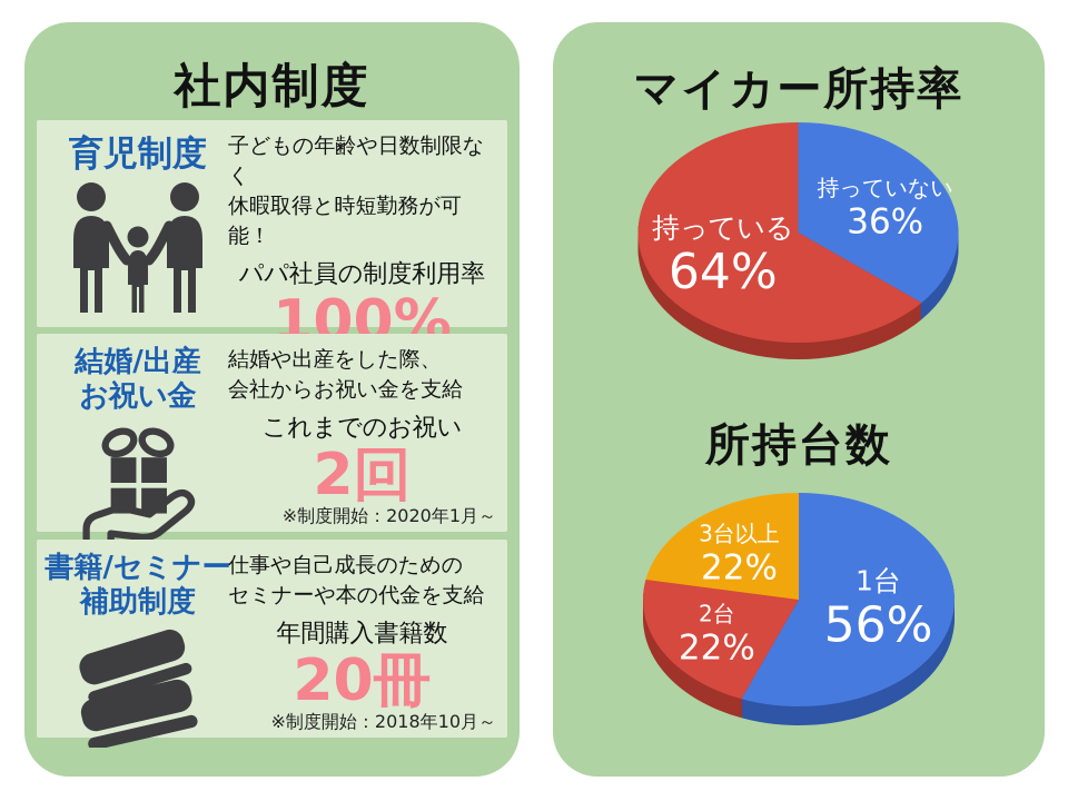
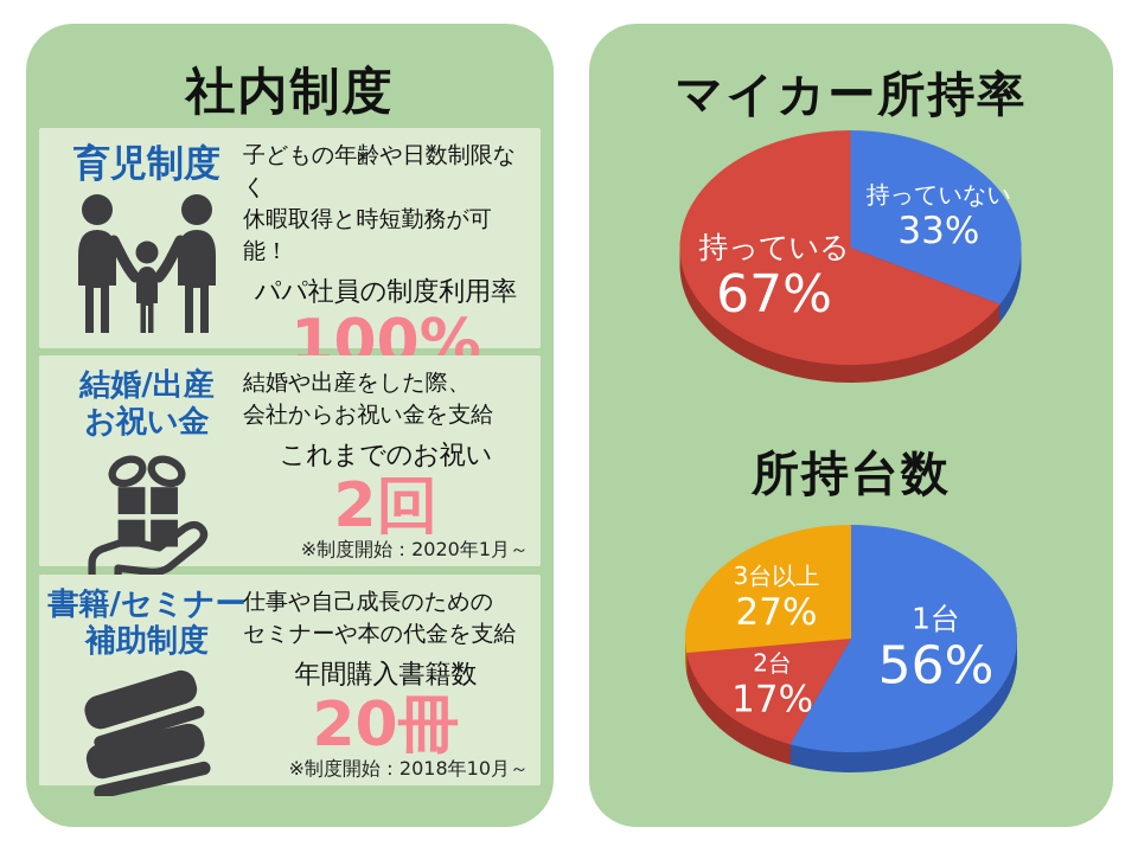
マイカー所持率/持っていない: 36% -> 33%
マイカー所持率/持っている: 64% -> 67%
所持台数/2台: 22% -> 17%
所持台数/3台以上: 22% -> 27%
